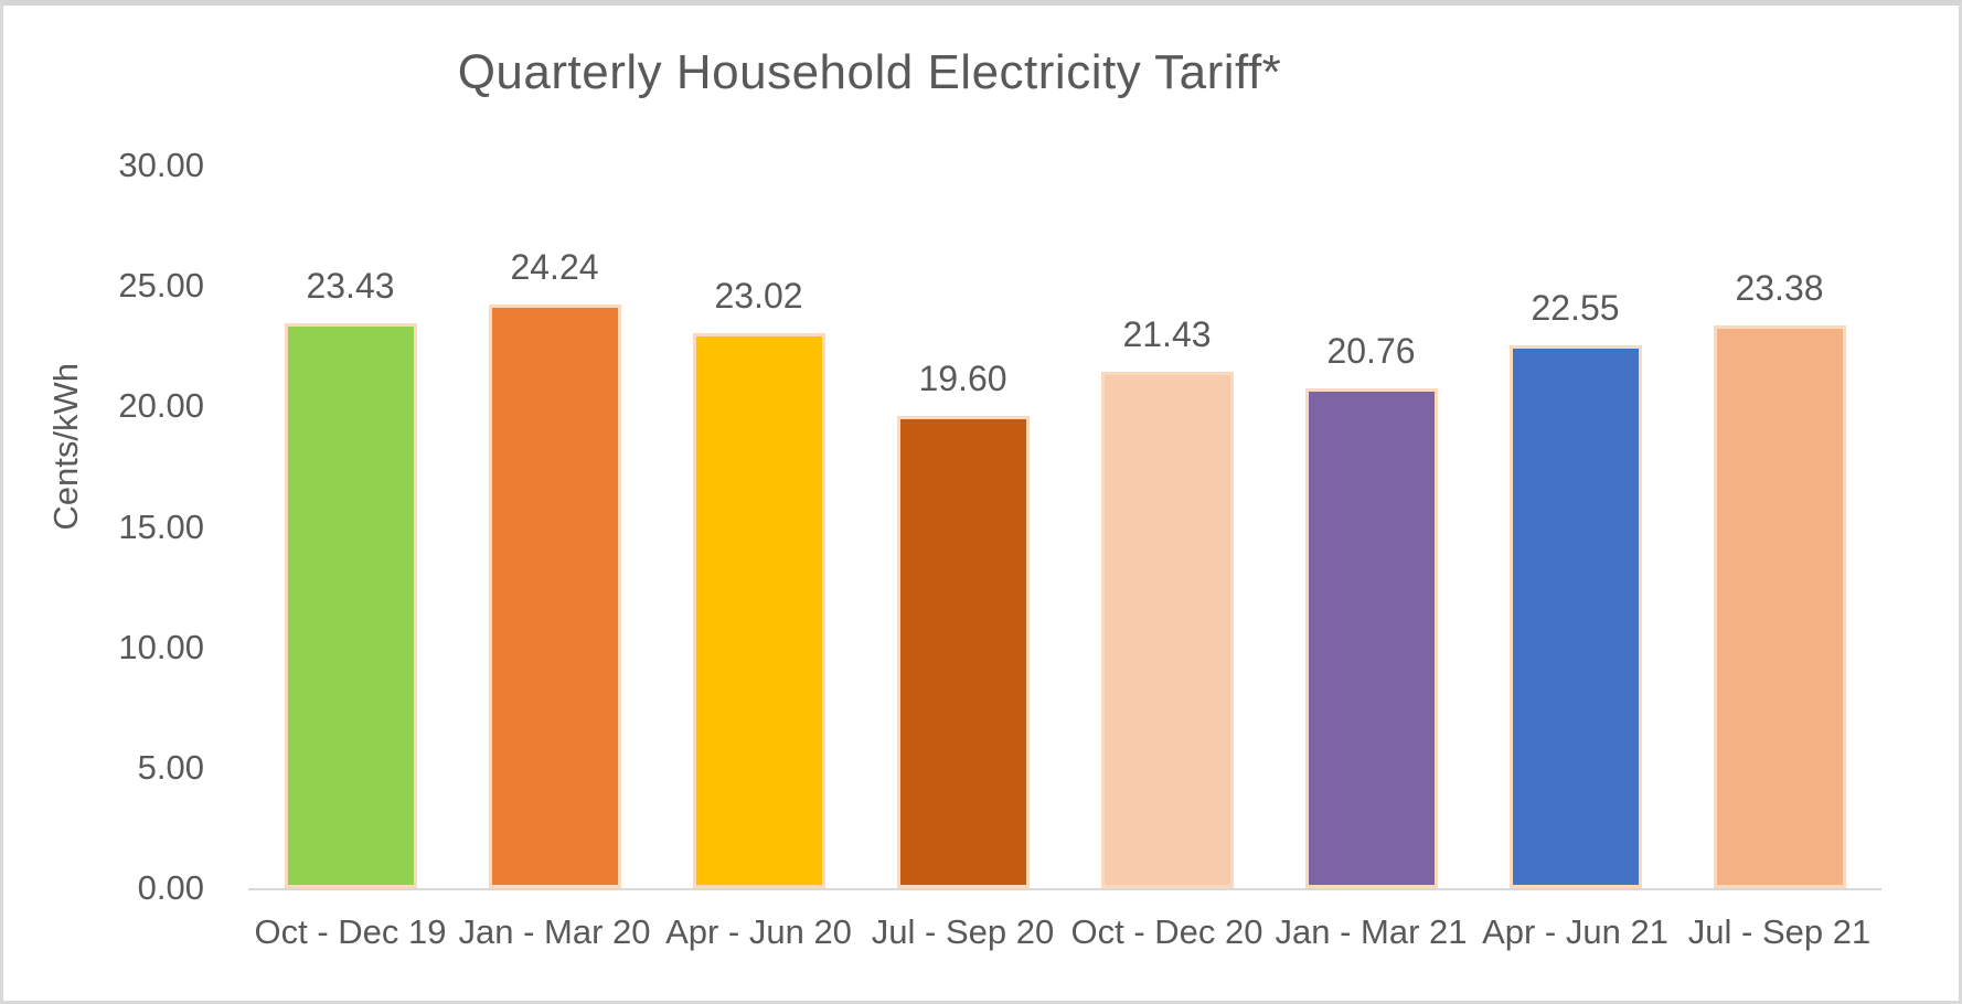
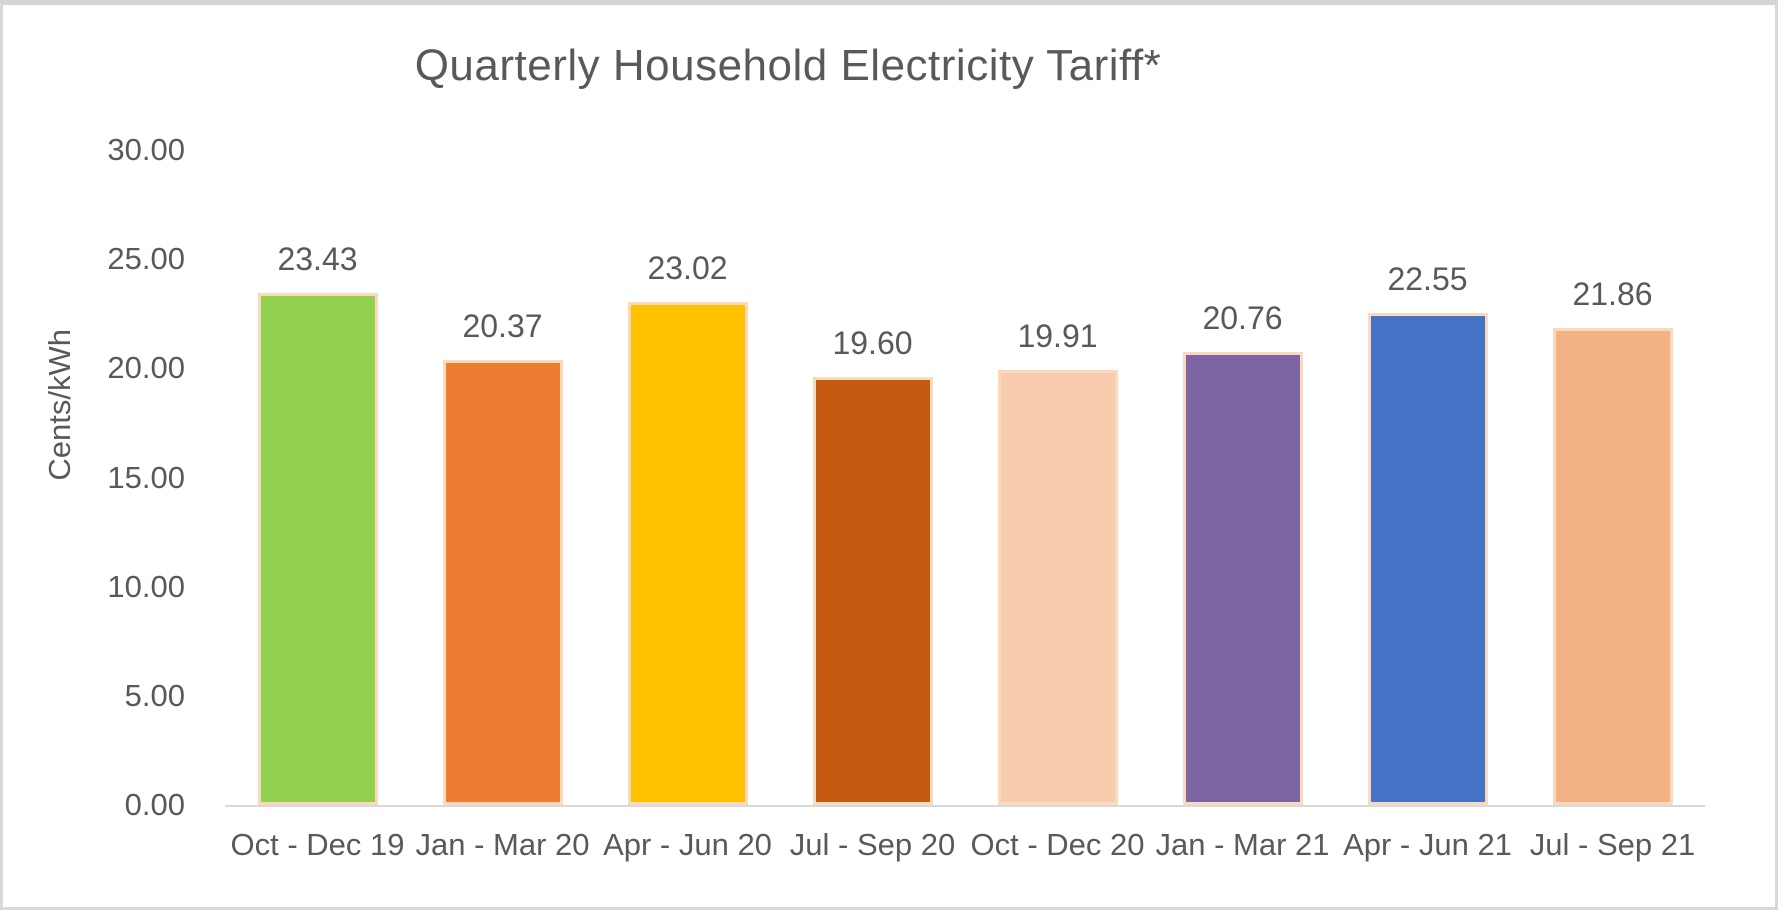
Jan - Mar 20: 24.24 -> 20.37
Oct - Dec 20: 21.43 -> 19.91
Jul - Sep 21: 23.38 -> 21.86
